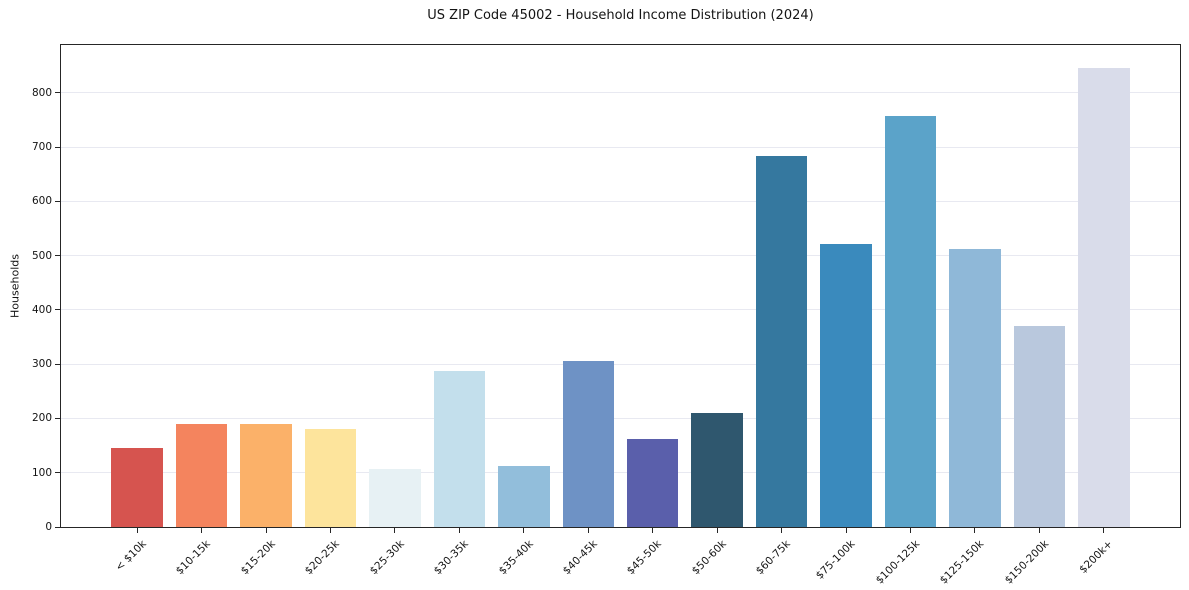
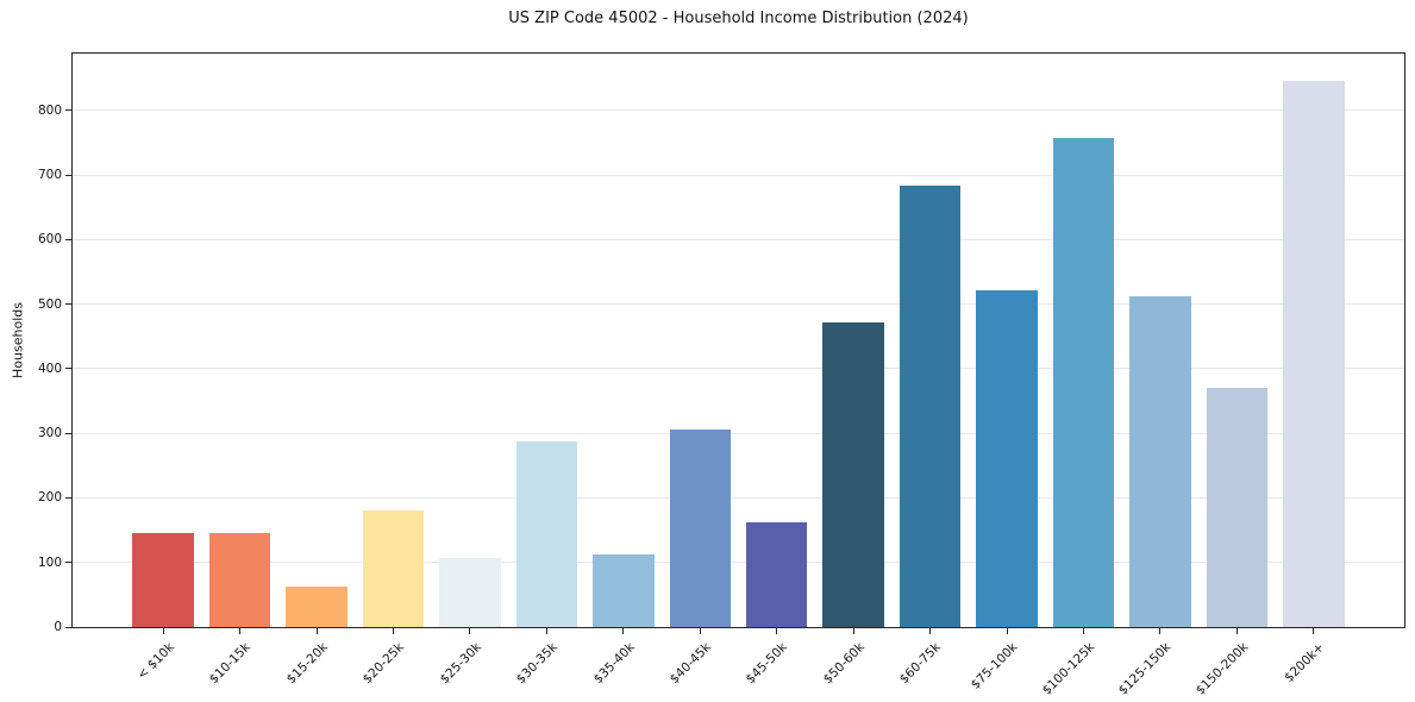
$10-15k: 190 -> 140
$15-20k: 190 -> 60
$50-60k: 210 -> 470
